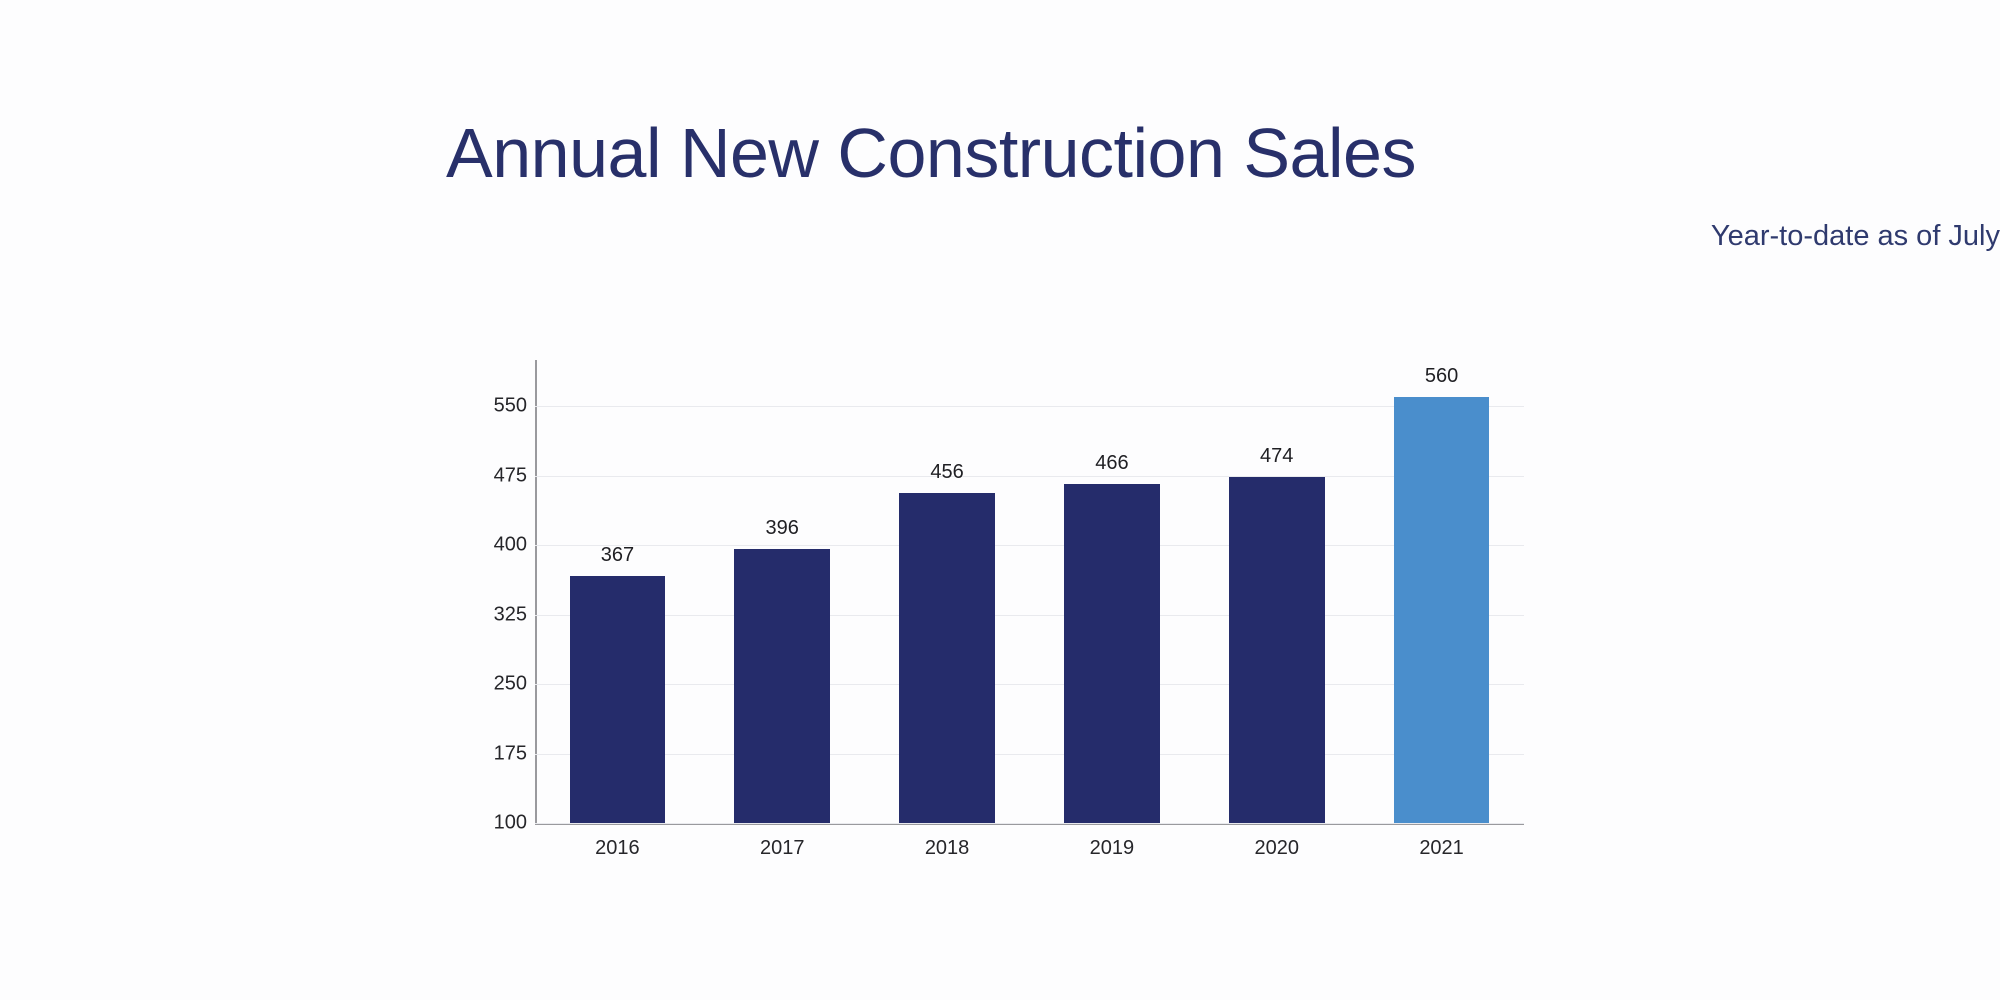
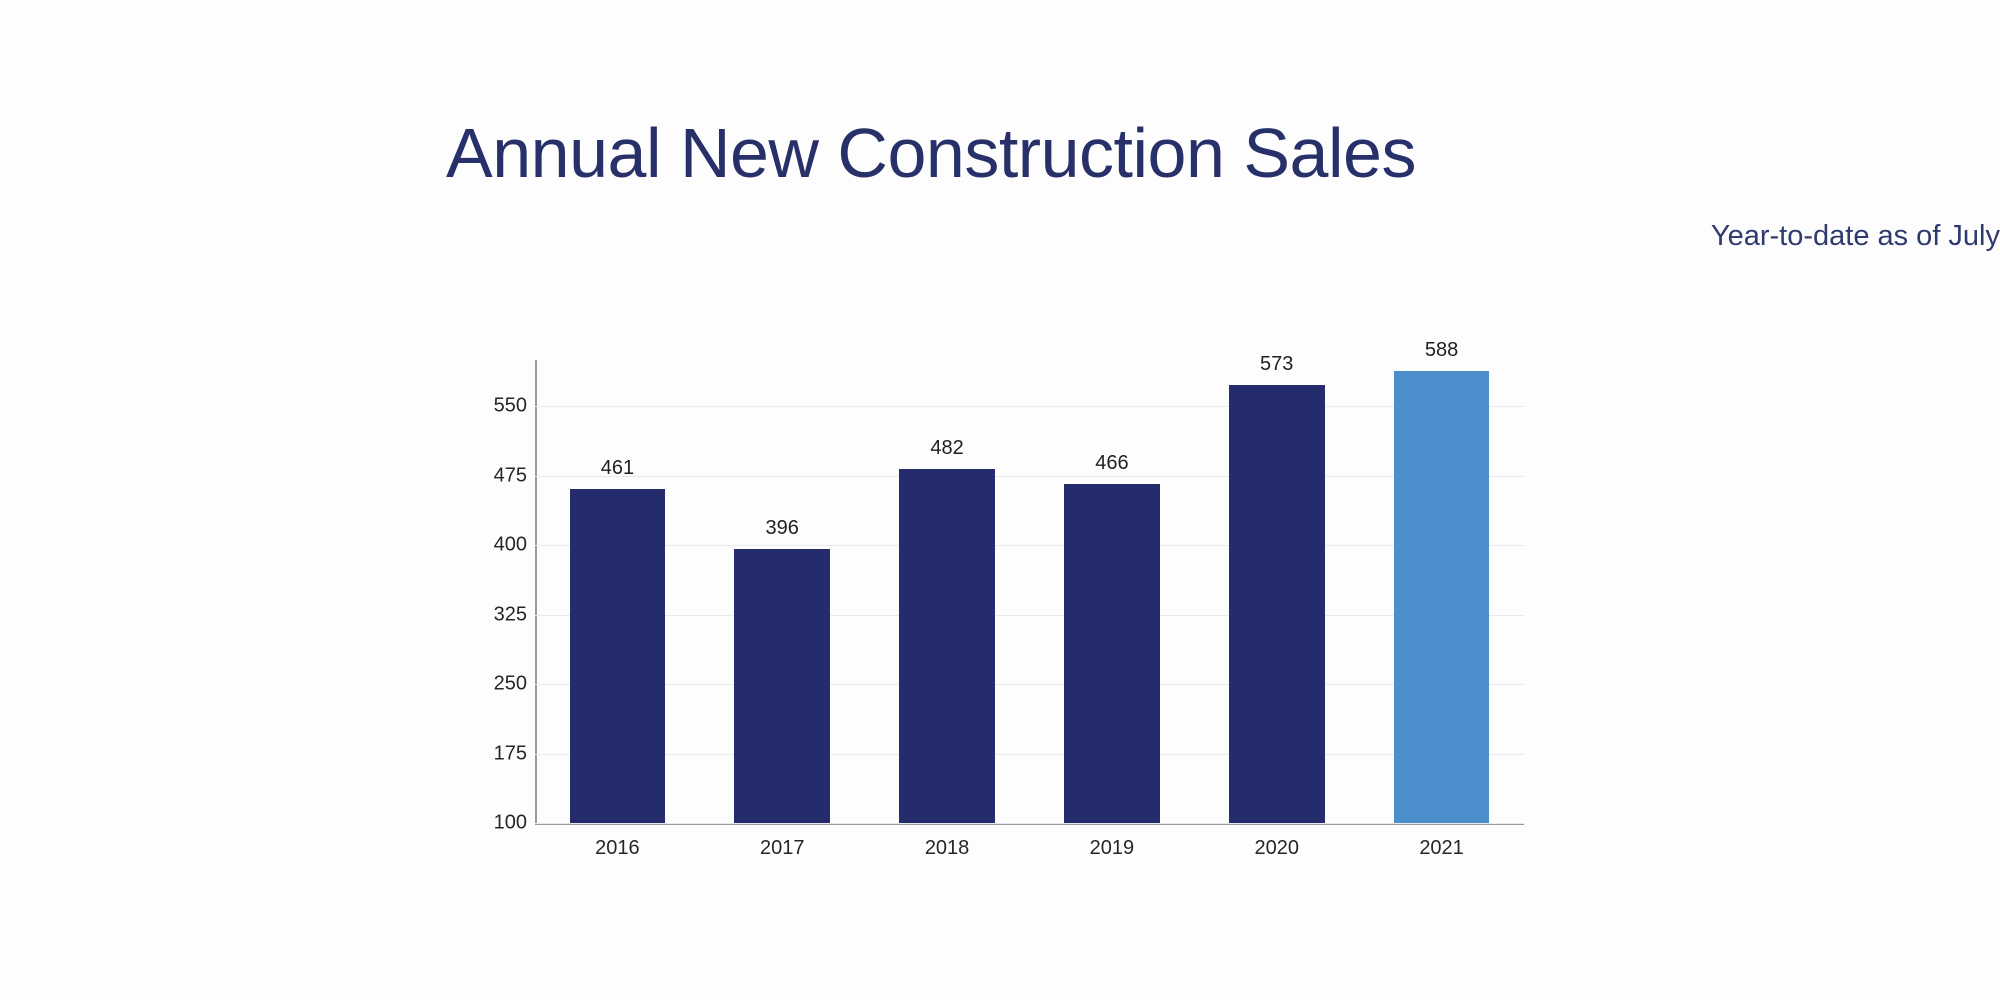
2016: 367 -> 461
2018: 456 -> 482
2020: 474 -> 573
2021: 560 -> 588
